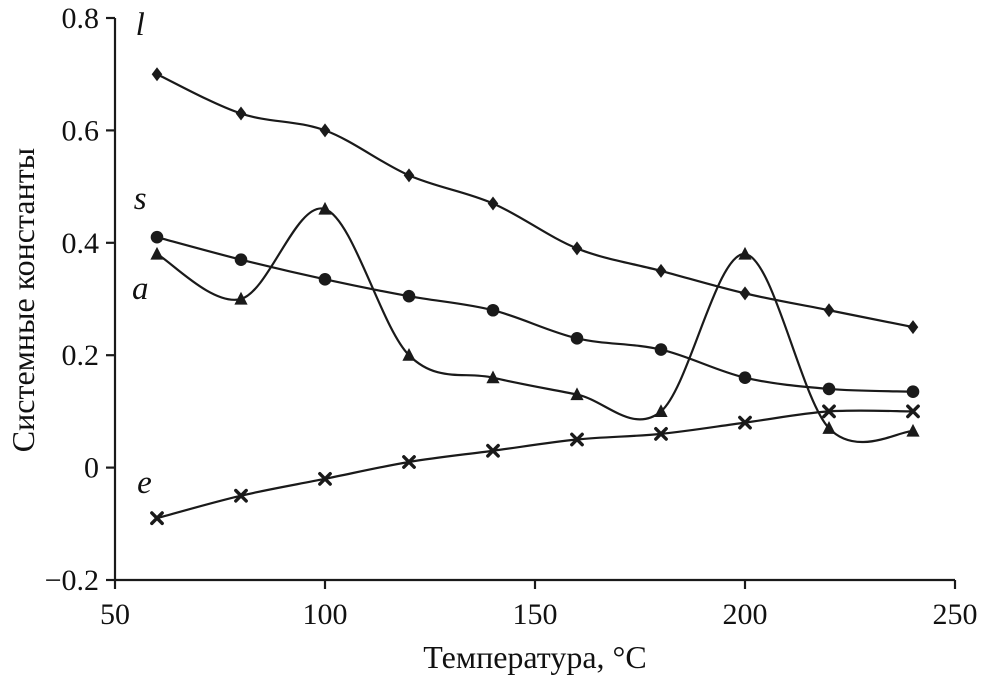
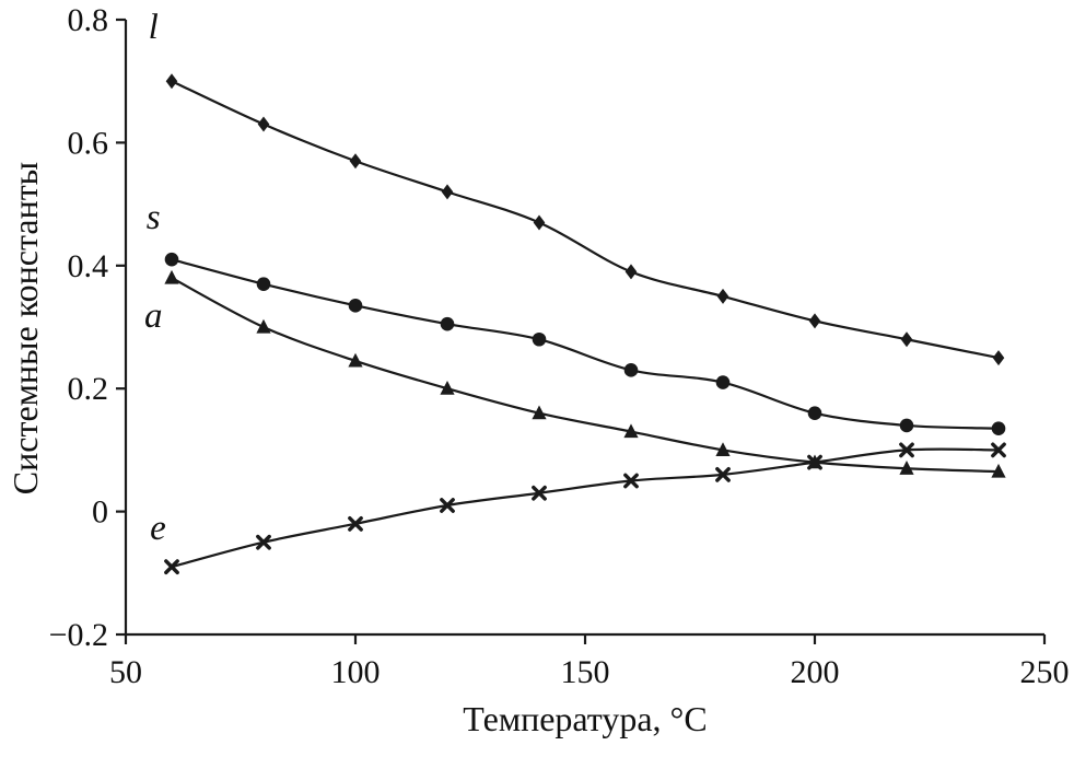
l/100: 0.60 -> 0.57
a/100: 0.46 -> 0.24
a/200: 0.38 -> 0.08
